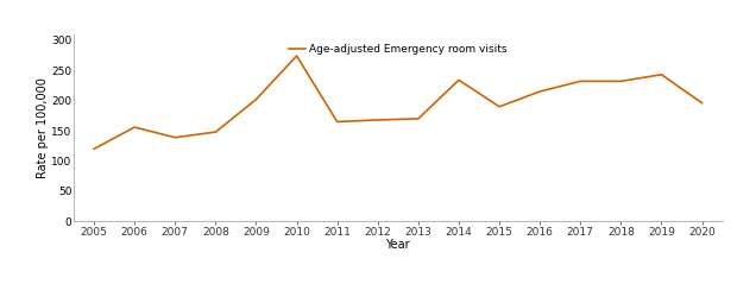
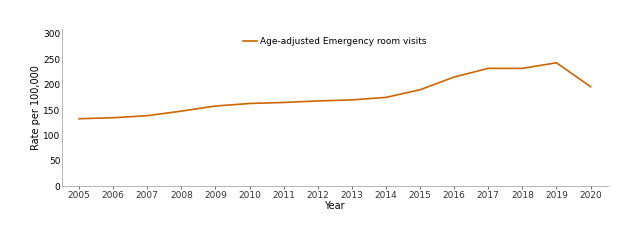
2005: 120 -> 133
2006: 156 -> 135
2009: 202 -> 158
2010: 274 -> 163
2014: 234 -> 175
